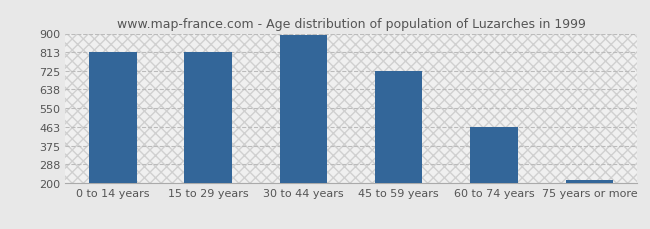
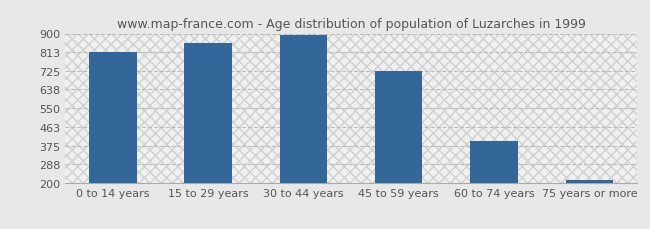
15 to 29 years: 813 -> 855
60 to 74 years: 463 -> 395
